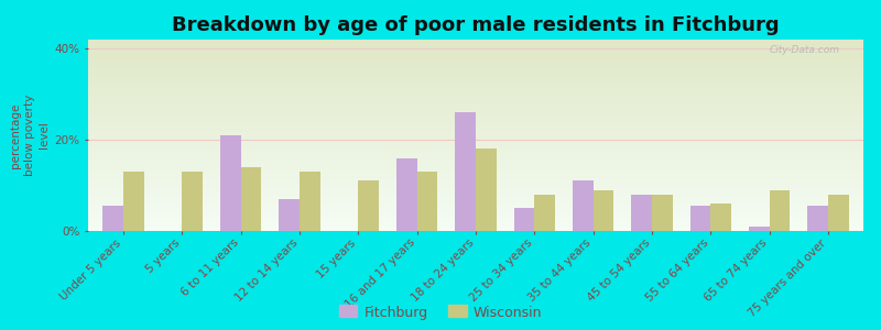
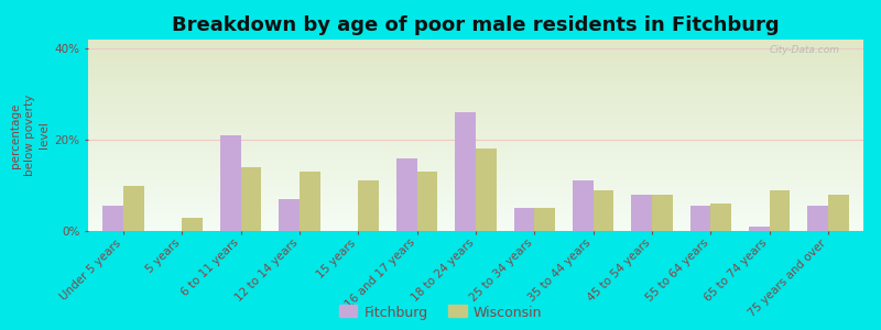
Wisconsin/Under 5 years: 13% -> 10%
Wisconsin/5 years: 13% -> 3%
Wisconsin/25 to 34 years: 8% -> 5%
